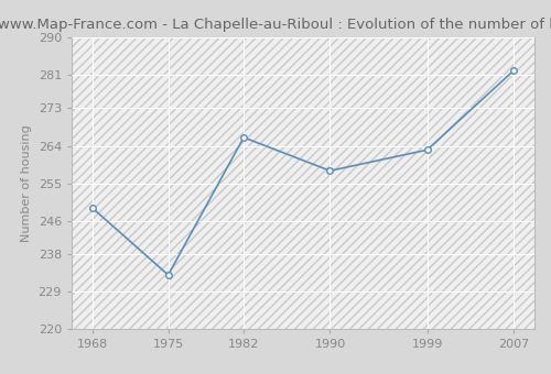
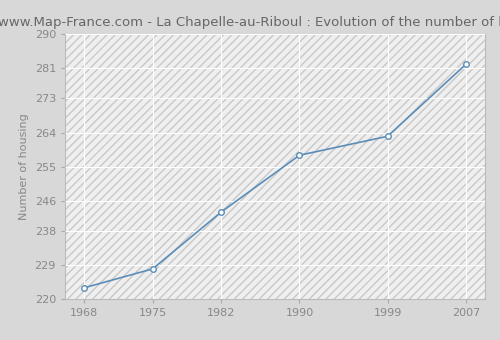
1968: 249 -> 223
1975: 233 -> 228
1982: 266 -> 243
